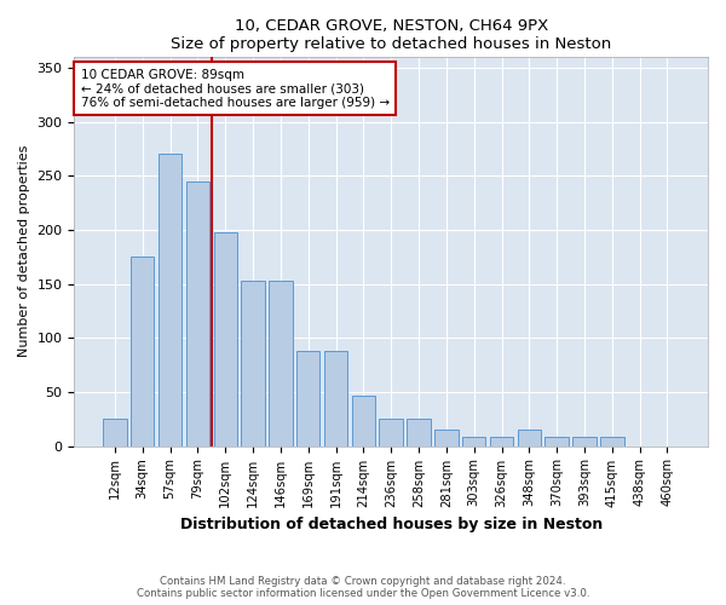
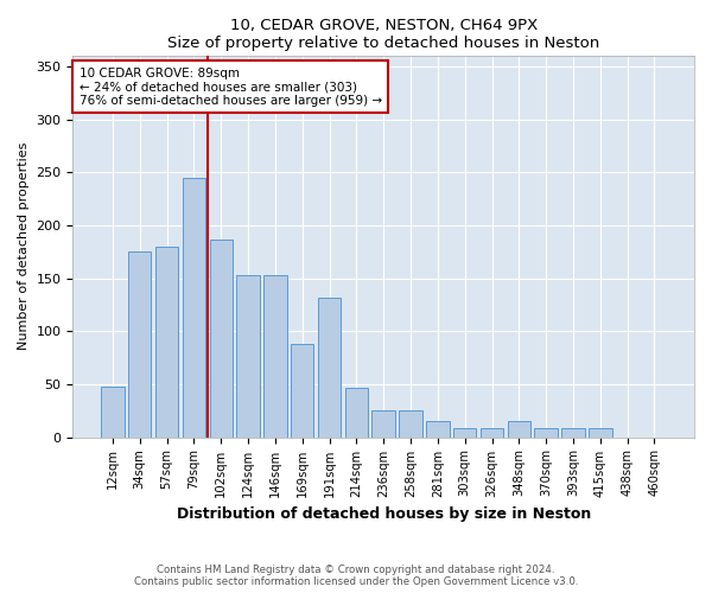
12sqm: 25 -> 48
57sqm: 270 -> 180
102sqm: 198 -> 186
191sqm: 88 -> 132
